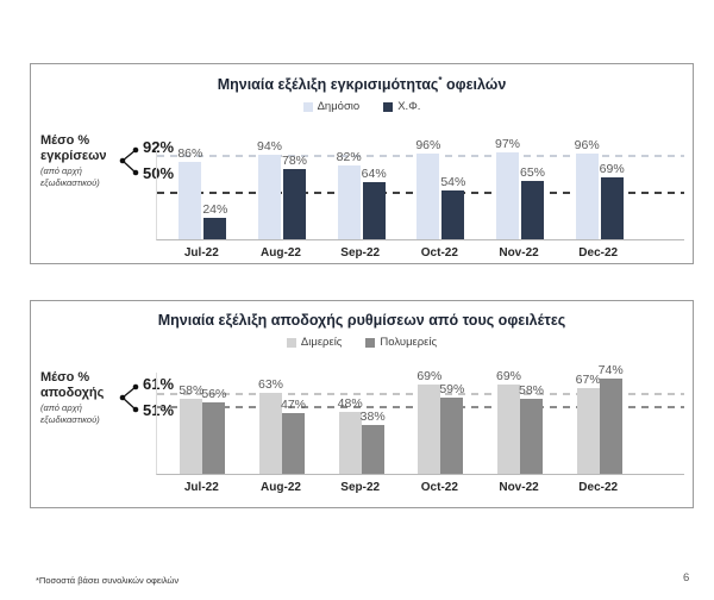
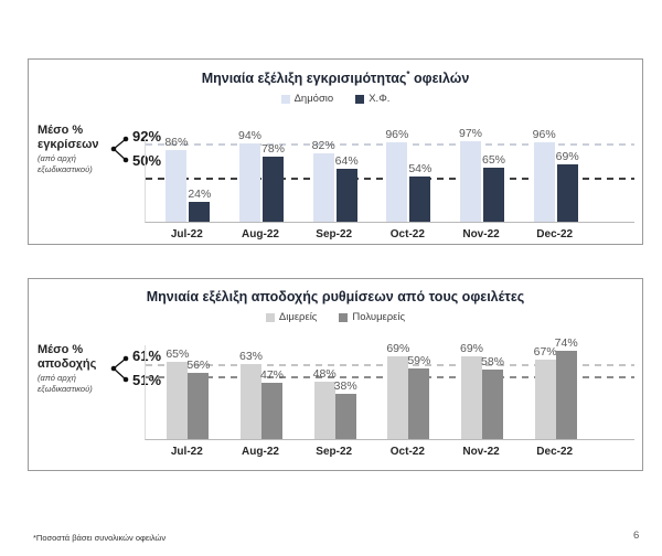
Μηνιαία εξέλιξη αποδοχής ρυθμίσεων από τους οφειλέτες/Διμερείς/Jul-22: 58% -> 65%
